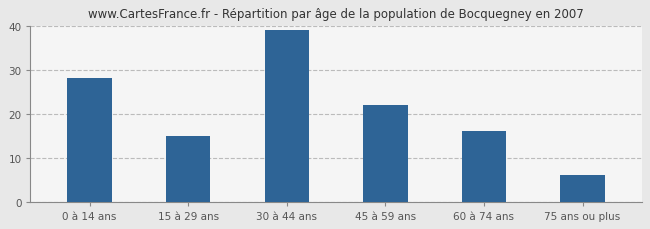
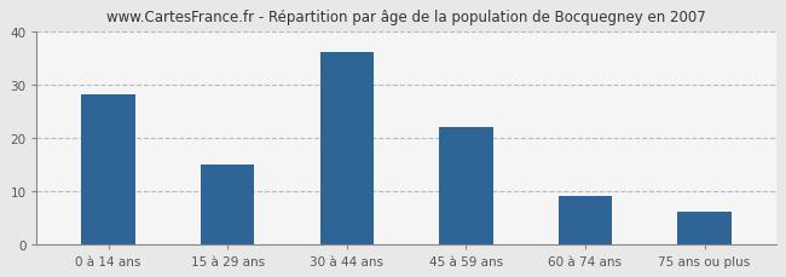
30 à 44 ans: 39 -> 36
60 à 74 ans: 16 -> 9
